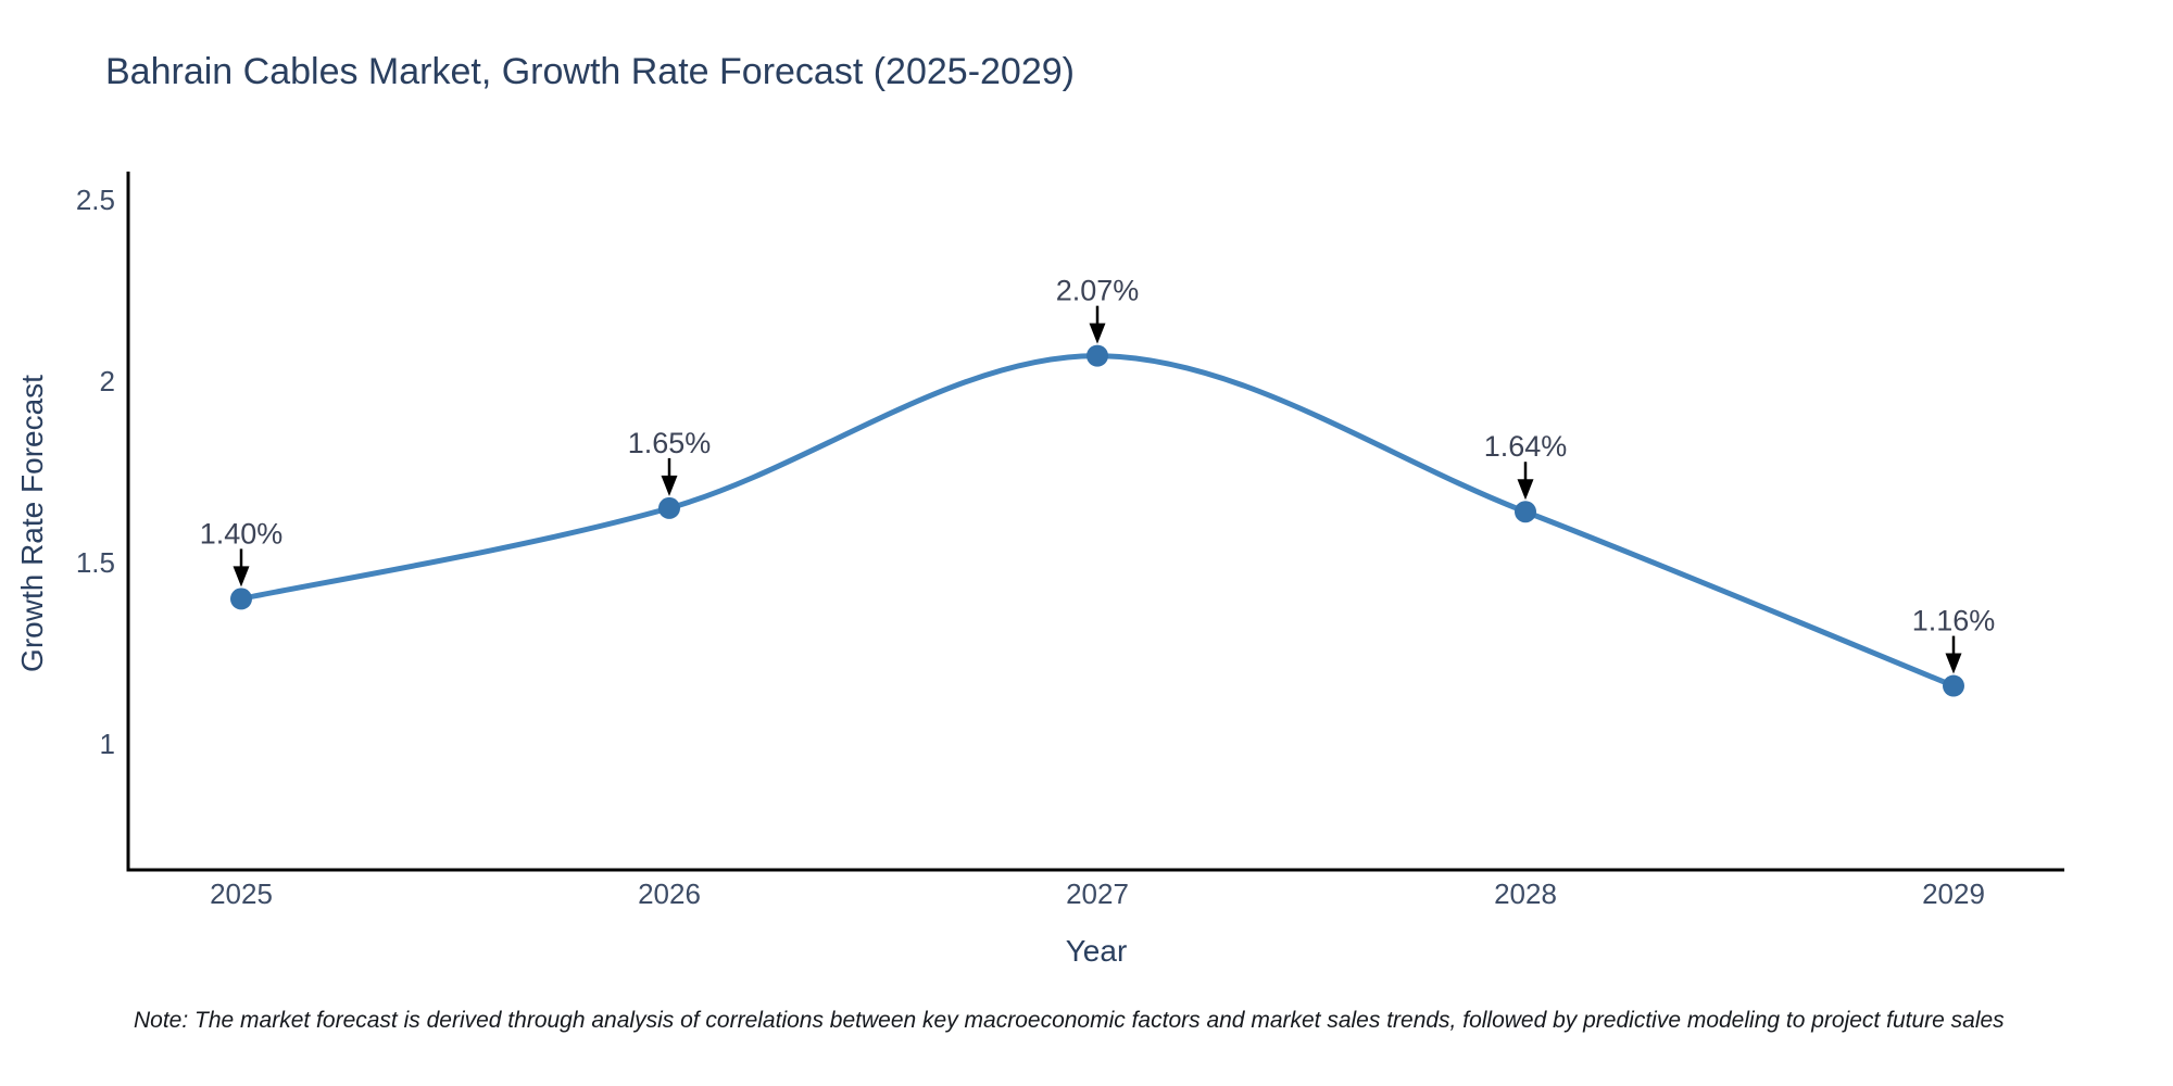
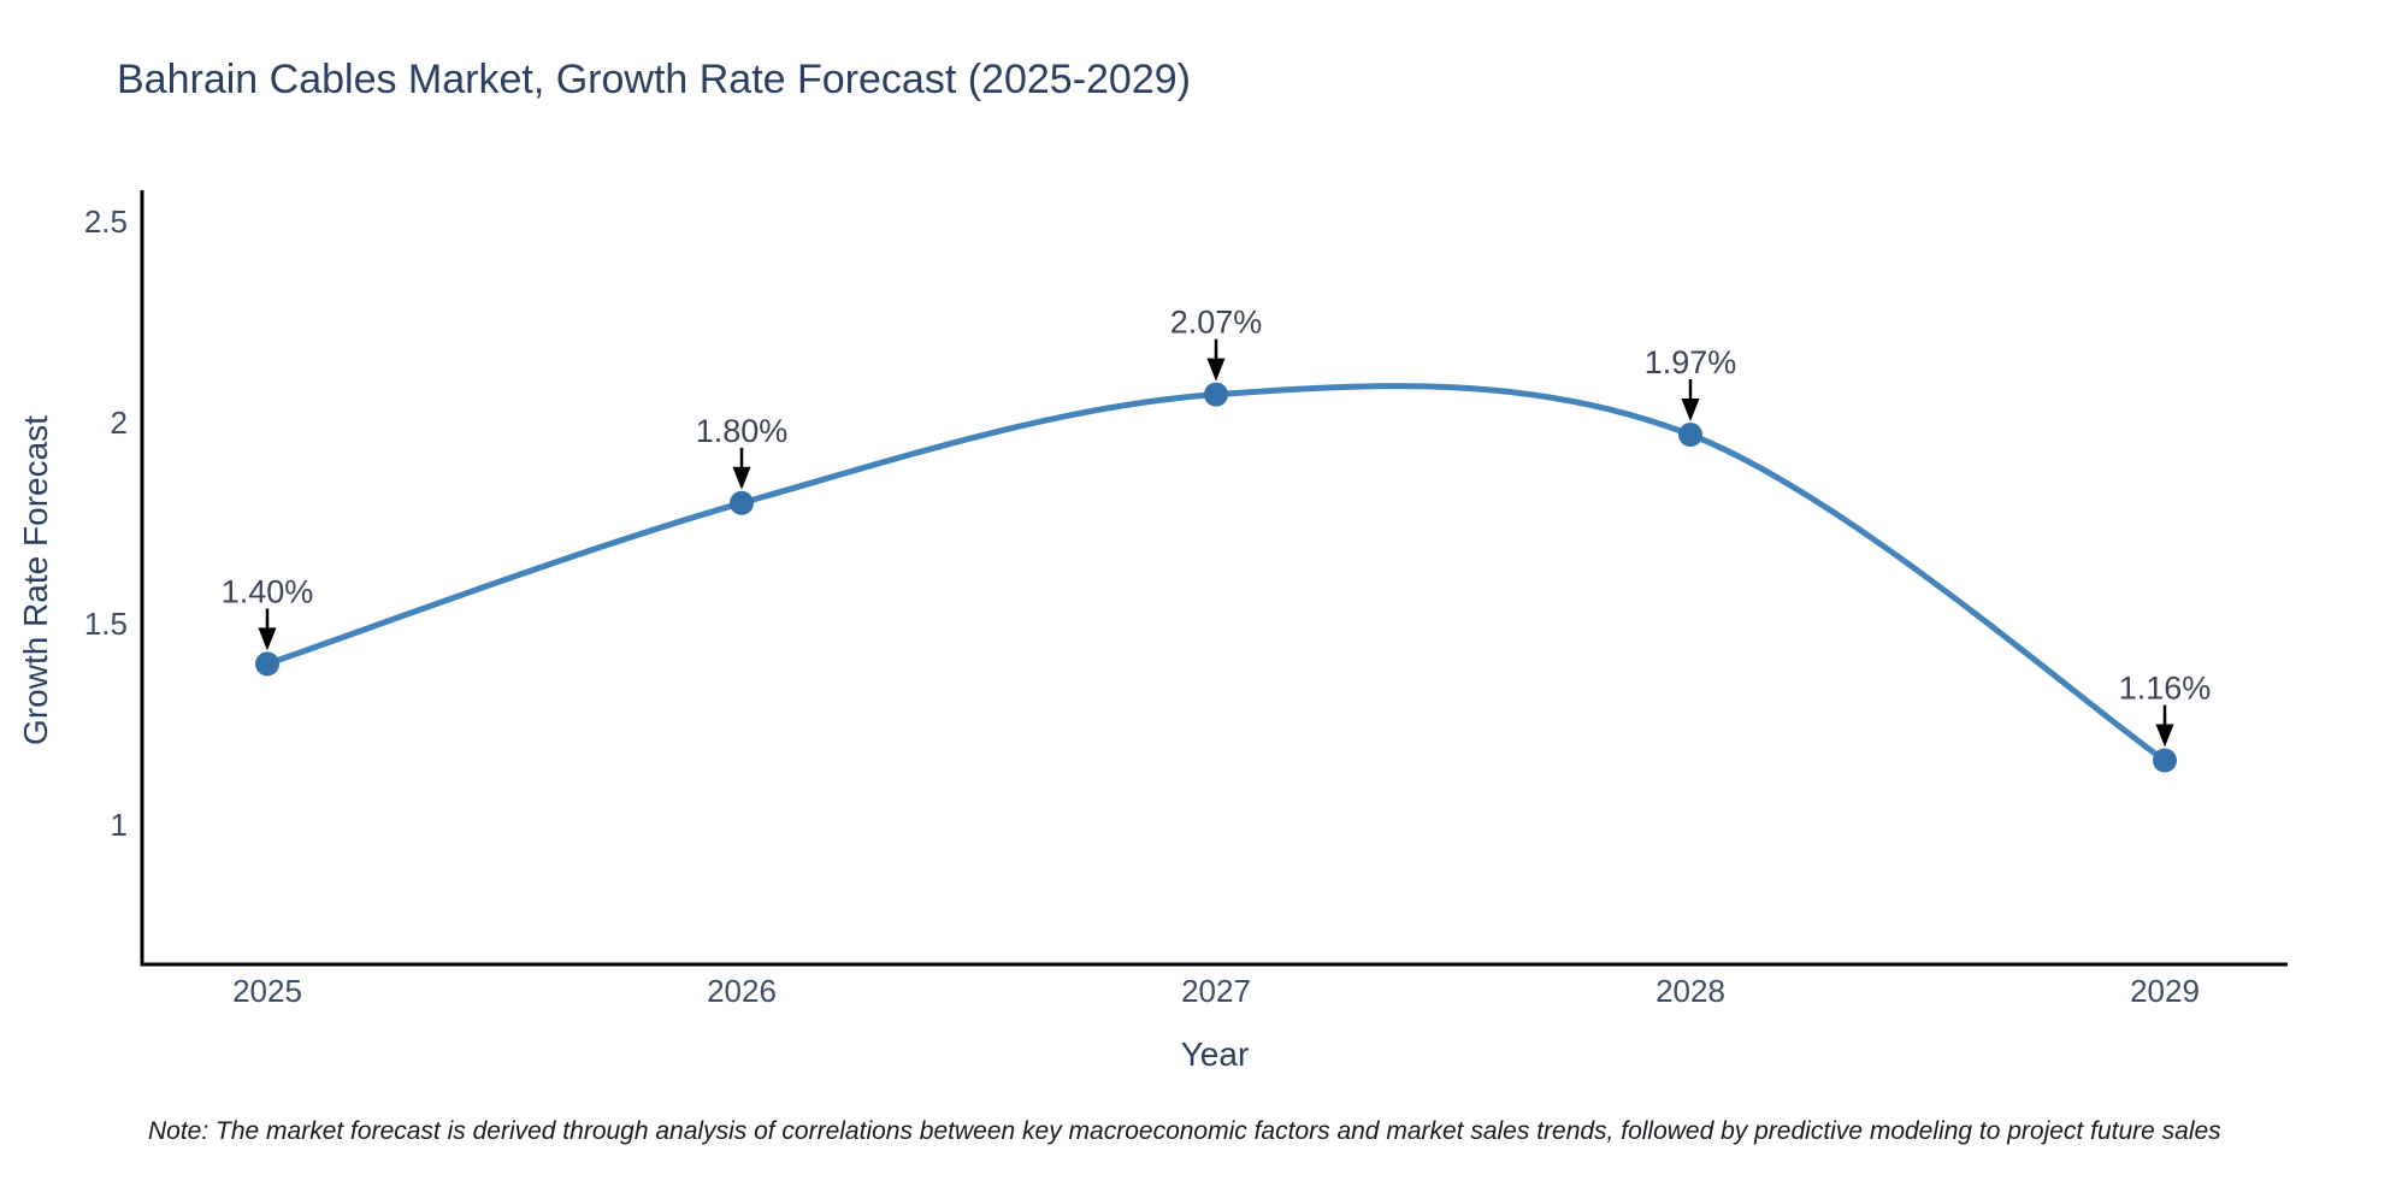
2026: 1.65% -> 1.80%
2028: 1.64% -> 1.97%
